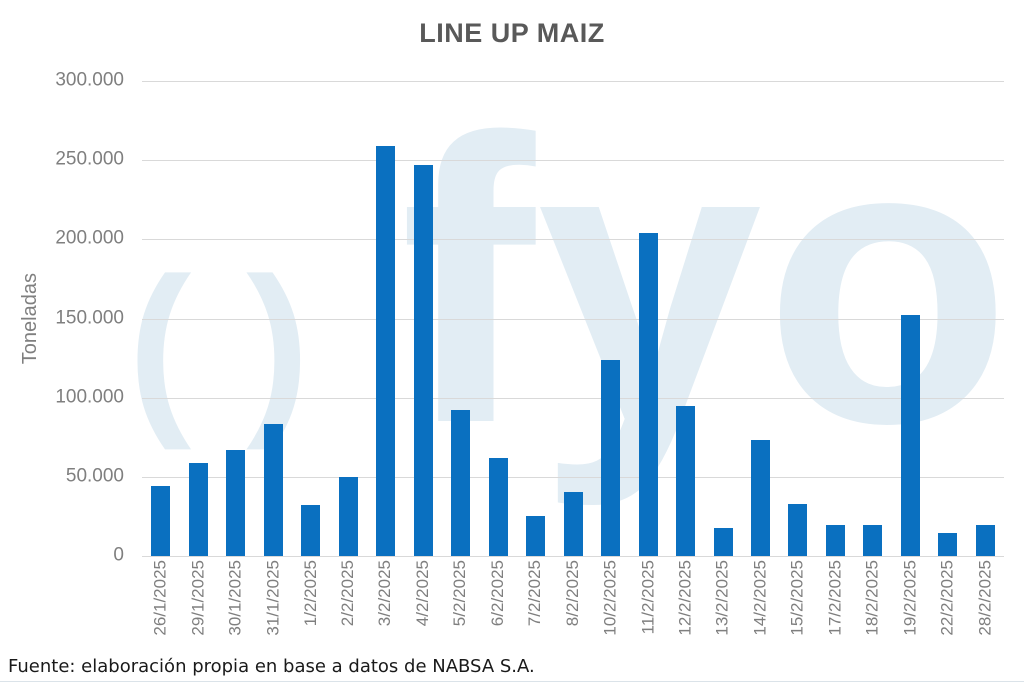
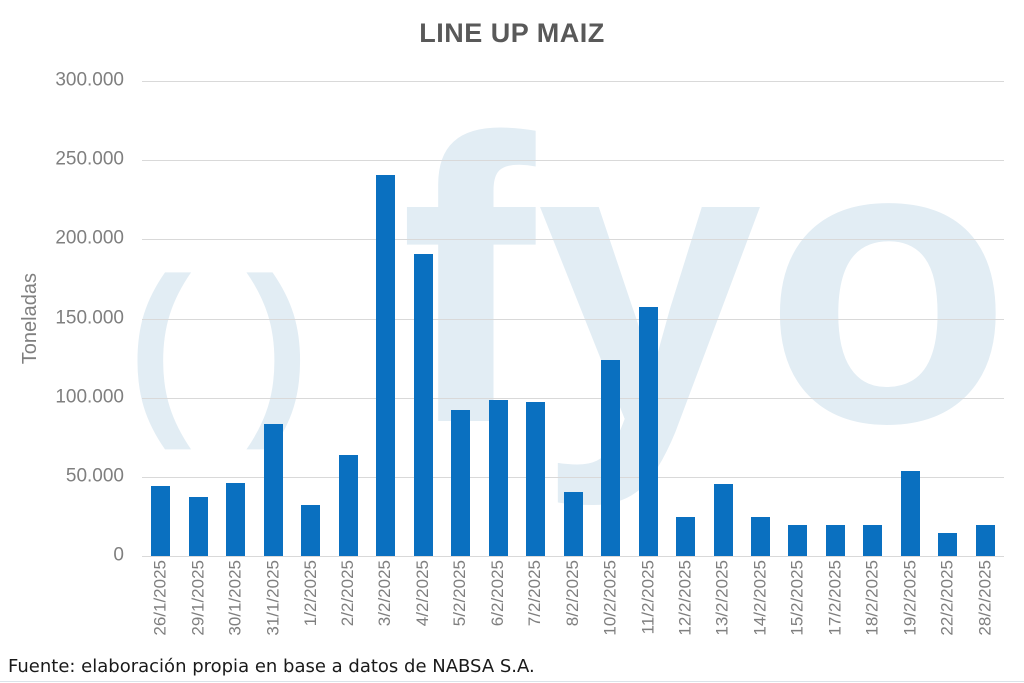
29/1/2025: 59000 -> 37000
30/1/2025: 67000 -> 46000
2/2/2025: 50000 -> 64000
3/2/2025: 259000 -> 240000
4/2/2025: 247000 -> 190000
6/2/2025: 62000 -> 98000
7/2/2025: 25000 -> 98000
11/2/2025: 204000 -> 157000
12/2/2025: 95000 -> 24000
13/2/2025: 18000 -> 46000
14/2/2025: 73000 -> 24000
15/2/2025: 33000 -> 20000
19/2/2025: 152000 -> 54000
